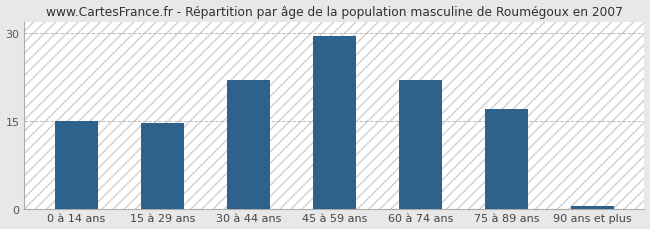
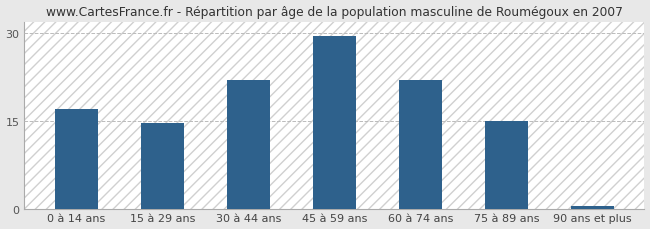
0 à 14 ans: 15.0 -> 17.0
75 à 89 ans: 17.0 -> 15.0
